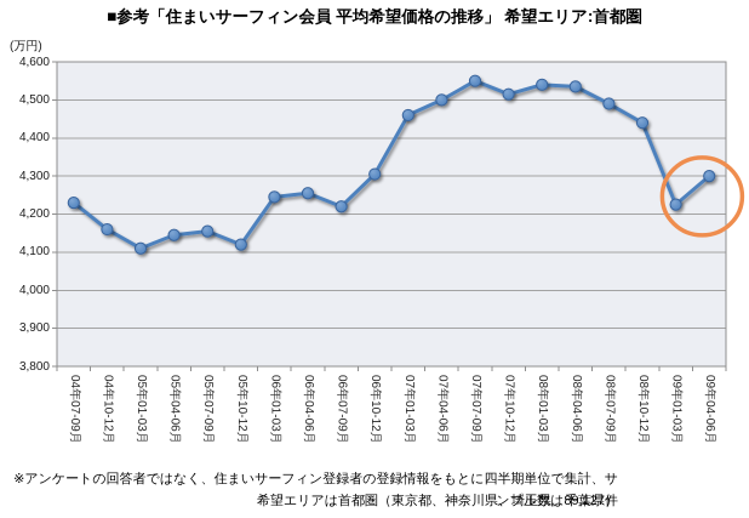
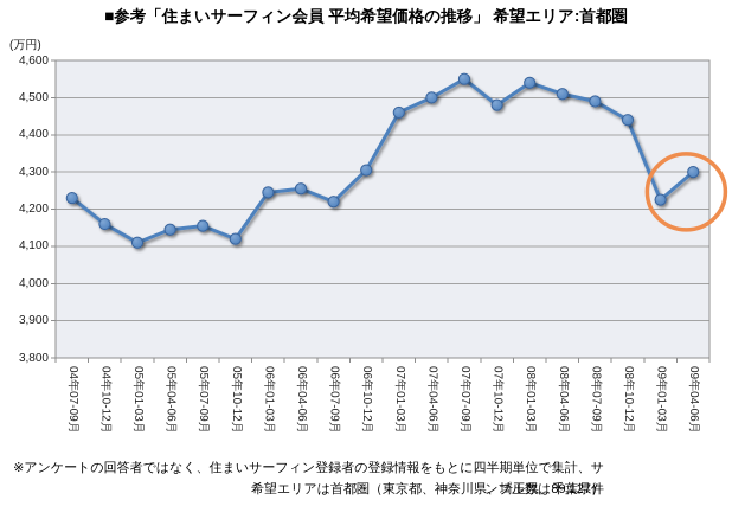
07年10-12月: 4520 -> 4480
08年04-06月: 4540 -> 4510
